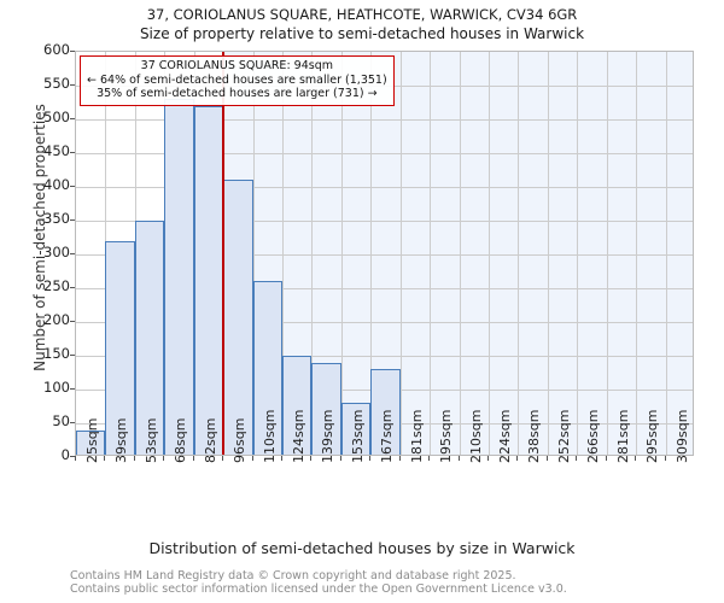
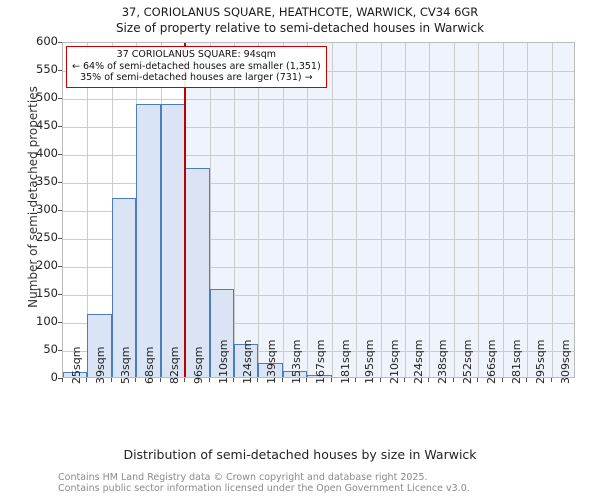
25sqm: 40 -> 10
39sqm: 320 -> 120
53sqm: 350 -> 320
68sqm: 530 -> 490
82sqm: 520 -> 490
96sqm: 410 -> 380
110sqm: 260 -> 160
124sqm: 150 -> 60
139sqm: 140 -> 30
153sqm: 80 -> 20
167sqm: 130 -> 10
